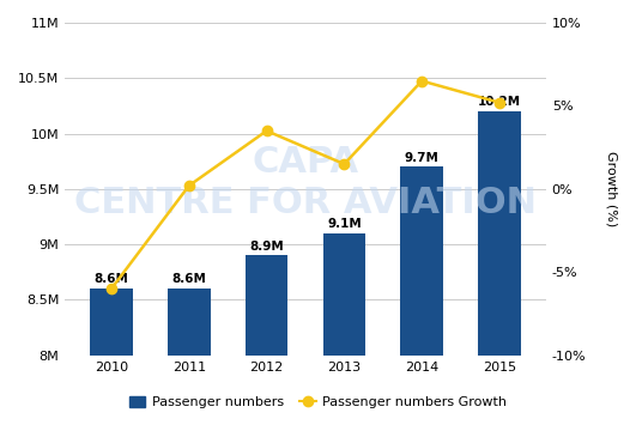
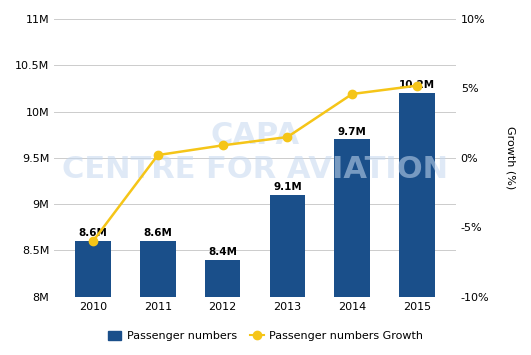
Passenger numbers/2012: 8.9M -> 8.4M
Passenger numbers Growth/2012: 3.5% -> 0.9%
Passenger numbers Growth/2014: 6.5% -> 4.6%
